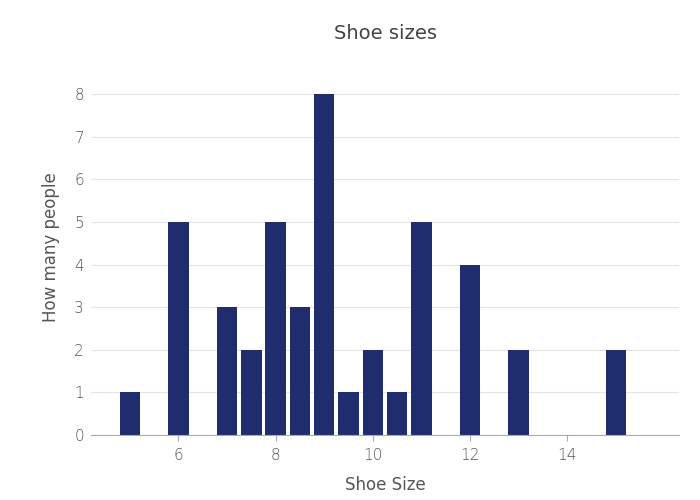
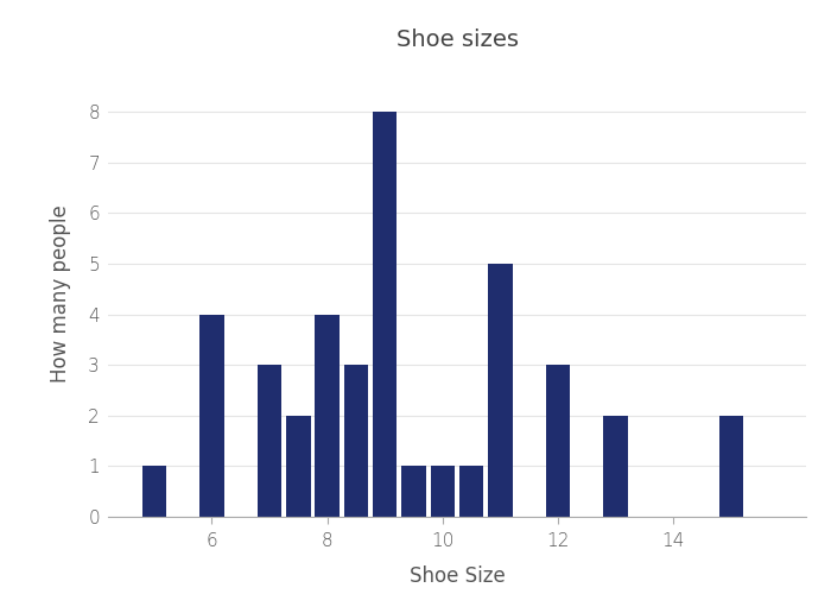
6: 5 -> 4
8: 5 -> 4
10: 2 -> 1
12: 4 -> 3
